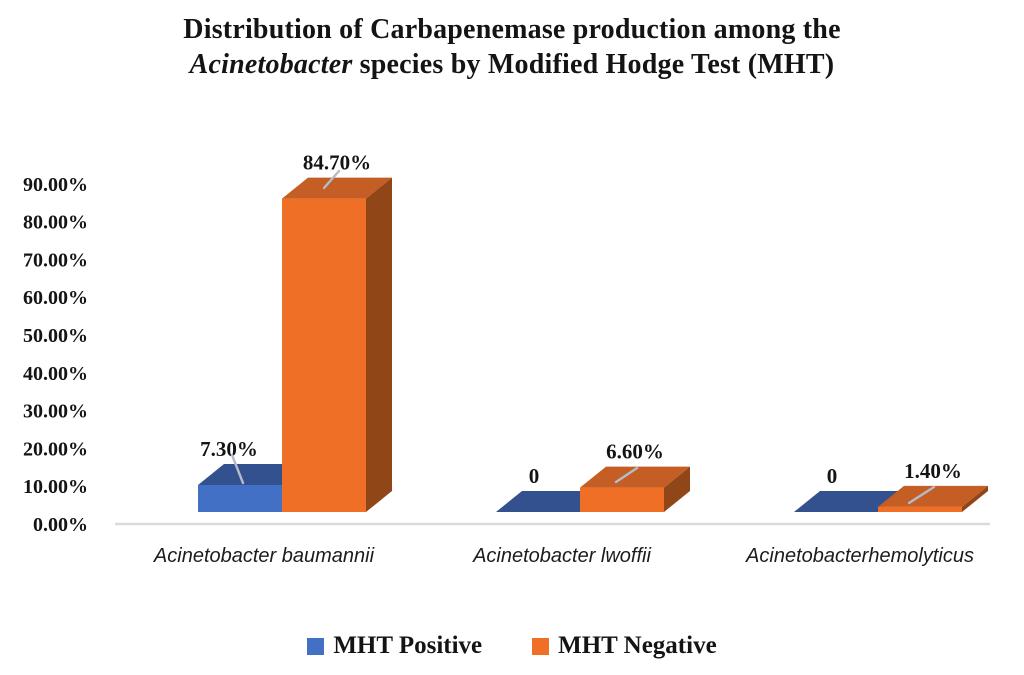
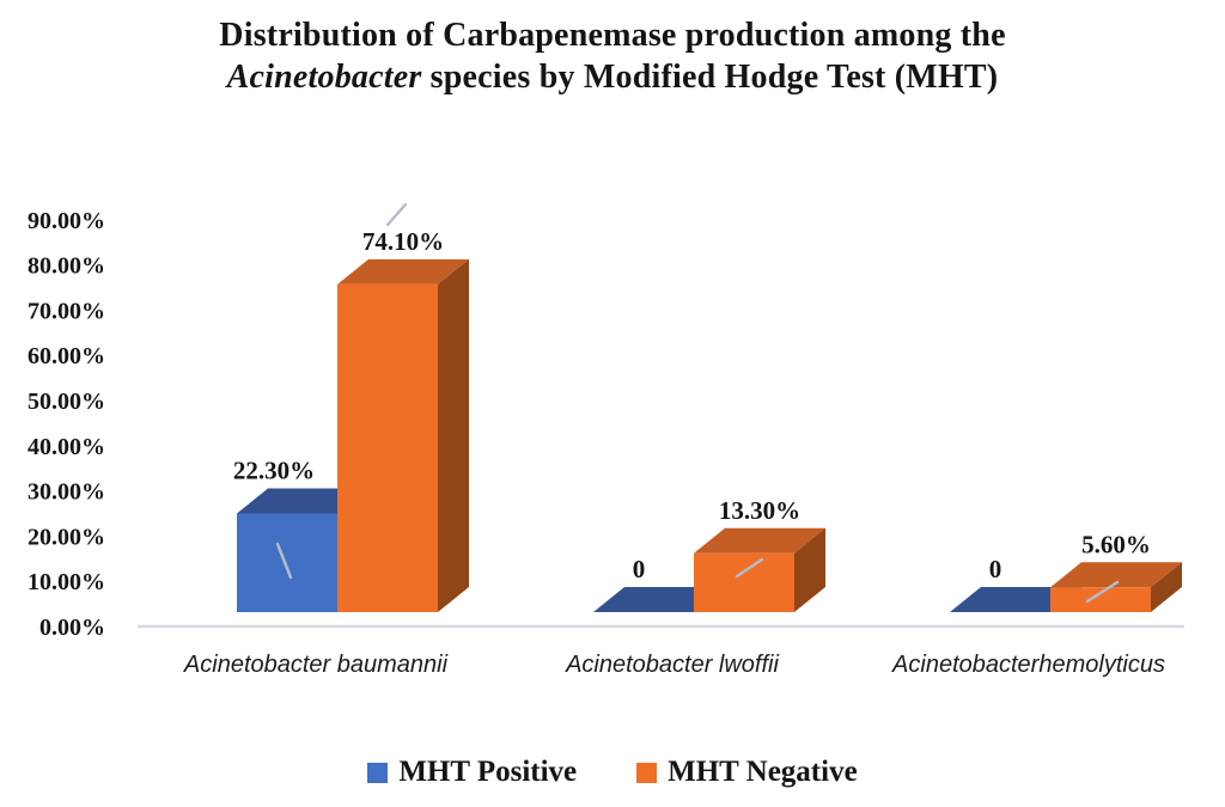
MHT Positive/Acinetobacter baumannii: 7.30% -> 22.30%
MHT Negative/Acinetobacter baumannii: 84.70% -> 74.10%
MHT Negative/Acinetobacter lwoffii: 6.60% -> 13.30%
MHT Negative/Acinetobacterhemolyticus: 1.40% -> 5.60%
